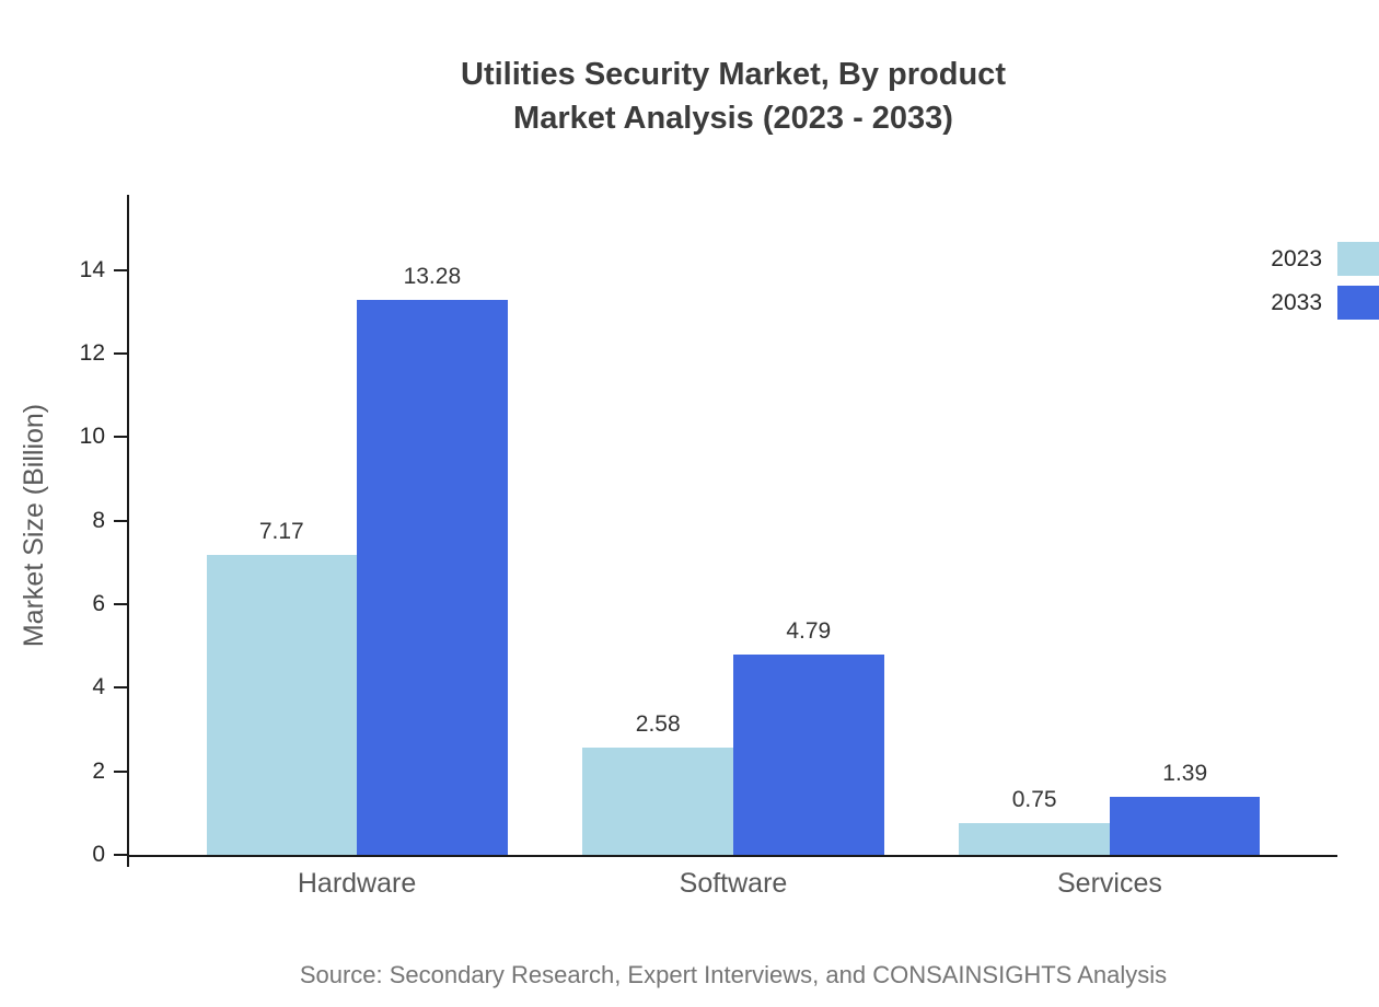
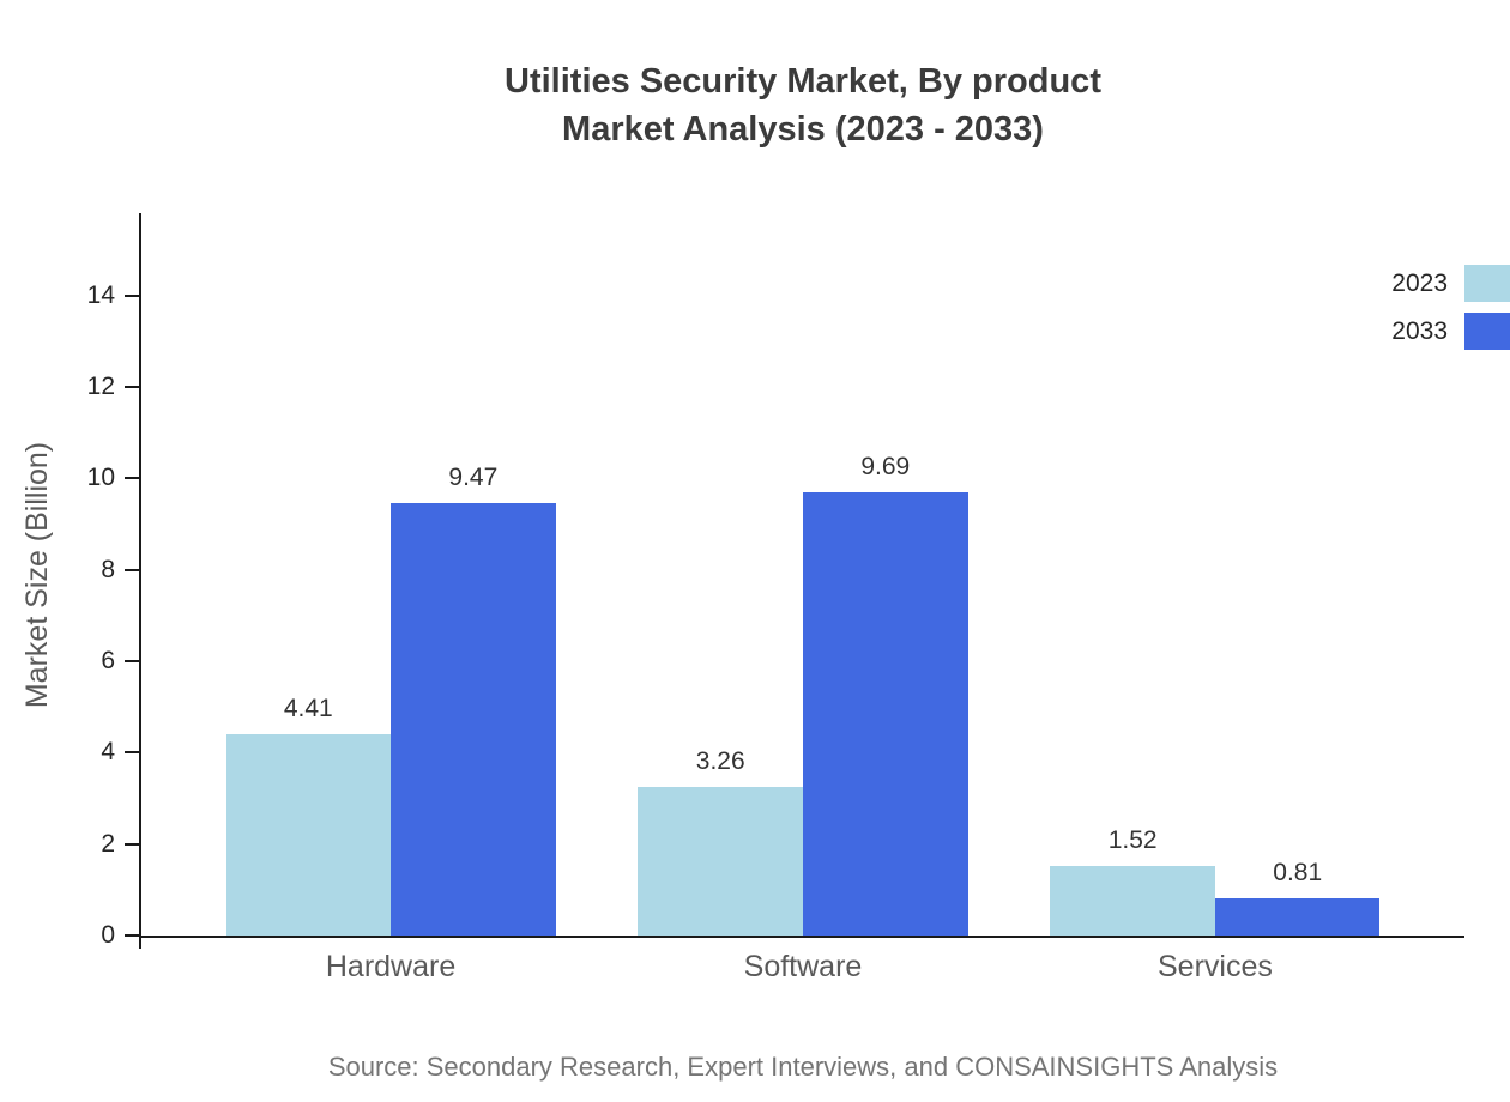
2023/Hardware: 7.17 -> 4.41
2033/Hardware: 13.28 -> 9.47
2023/Software: 2.58 -> 3.26
2033/Software: 4.79 -> 9.69
2023/Services: 0.75 -> 1.52
2033/Services: 1.39 -> 0.81
